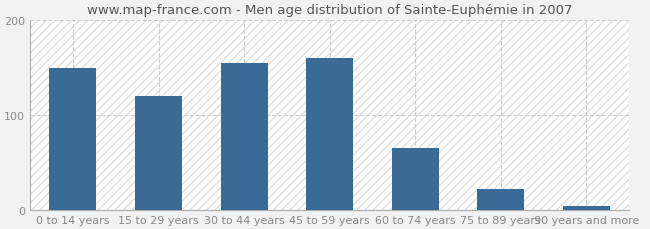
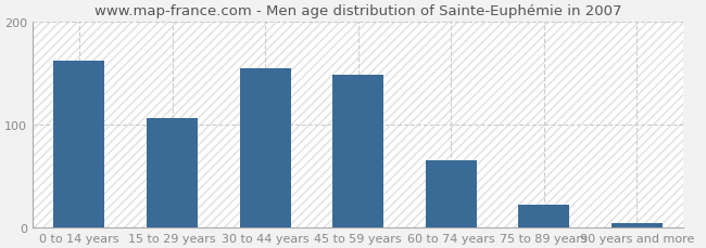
0 to 14 years: 150 -> 162
15 to 29 years: 120 -> 106
45 to 59 years: 160 -> 148
